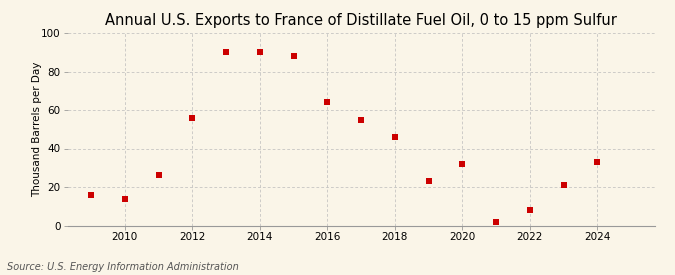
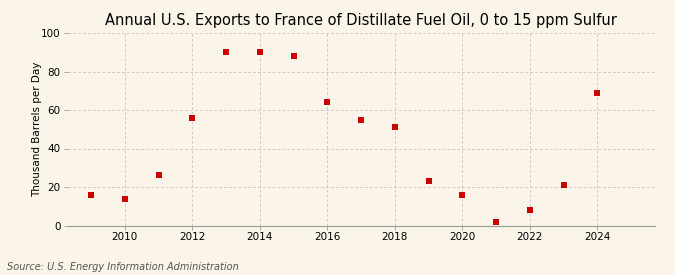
2018: 46 -> 51
2020: 32 -> 16
2024: 33 -> 69
